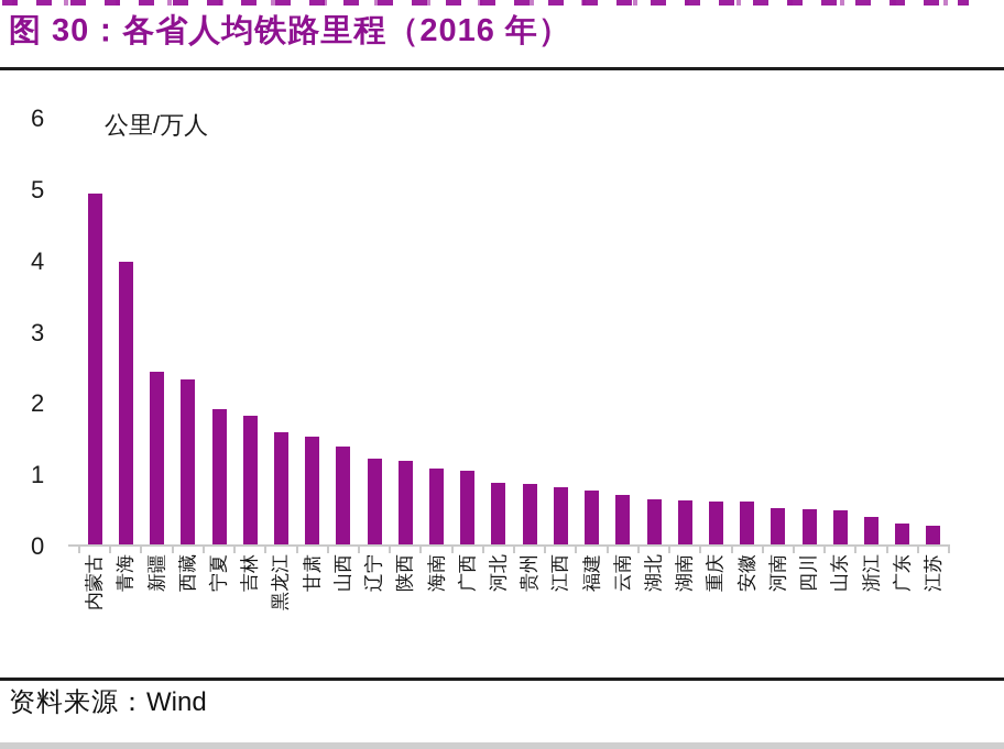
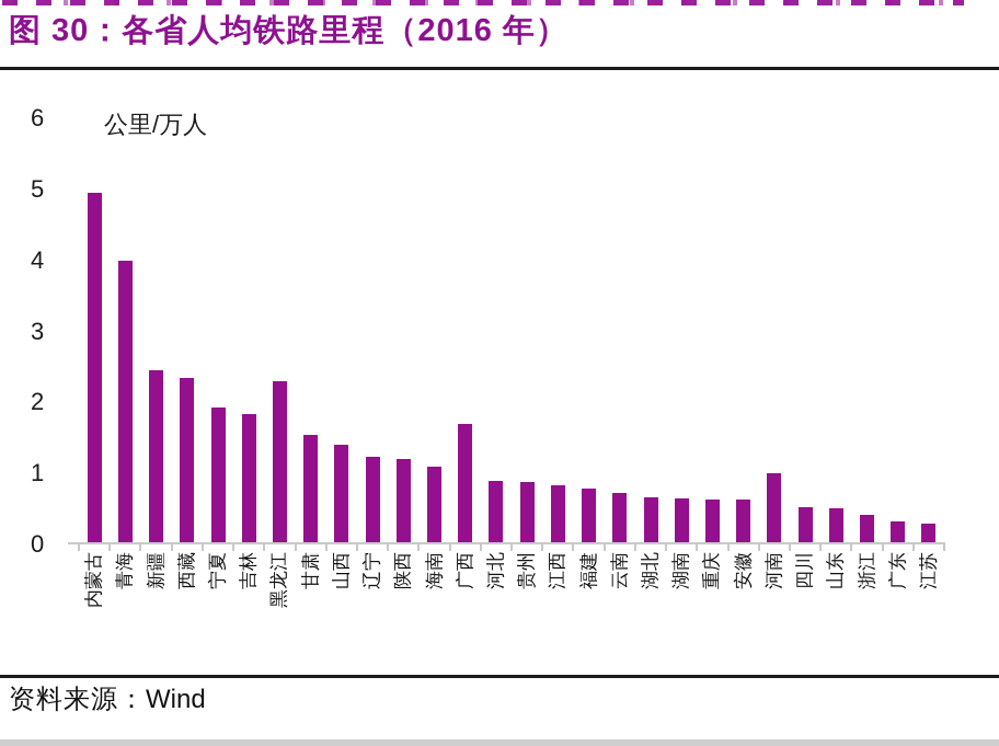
黑龙江: 1.6 -> 2.3
广西: 1.1 -> 1.7
河南: 0.5 -> 1.0
